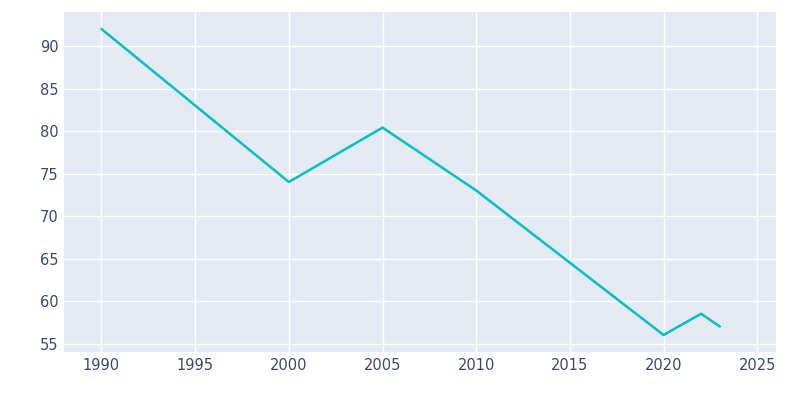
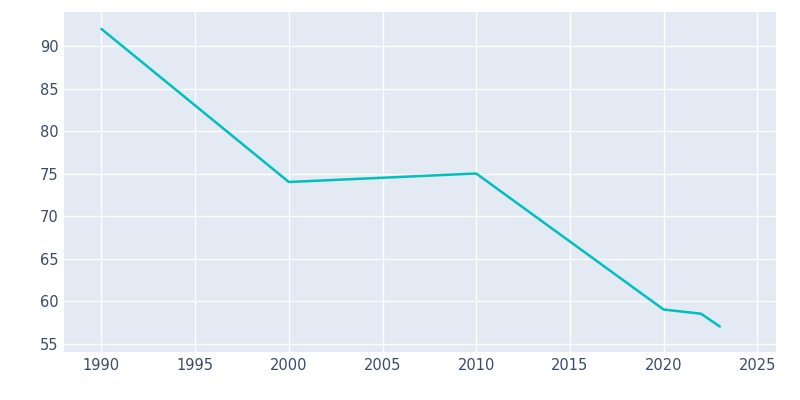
2005: 80.4 -> 74.5
2010: 73.0 -> 75.0
2020: 56.0 -> 59.0
